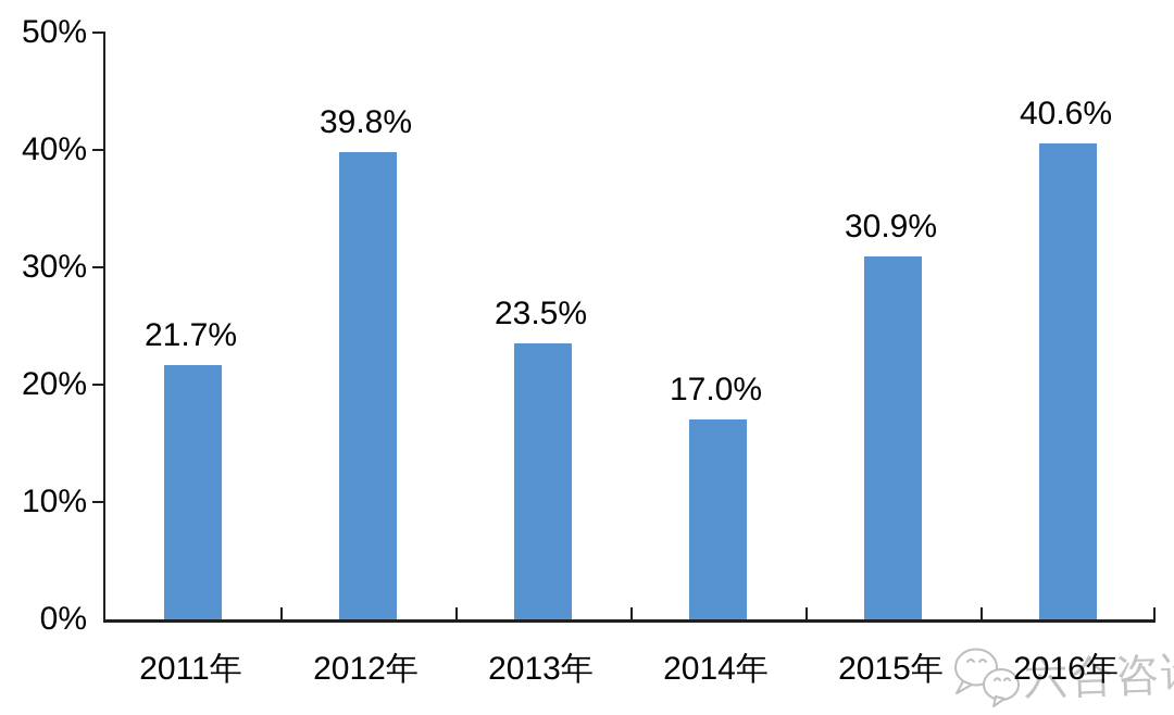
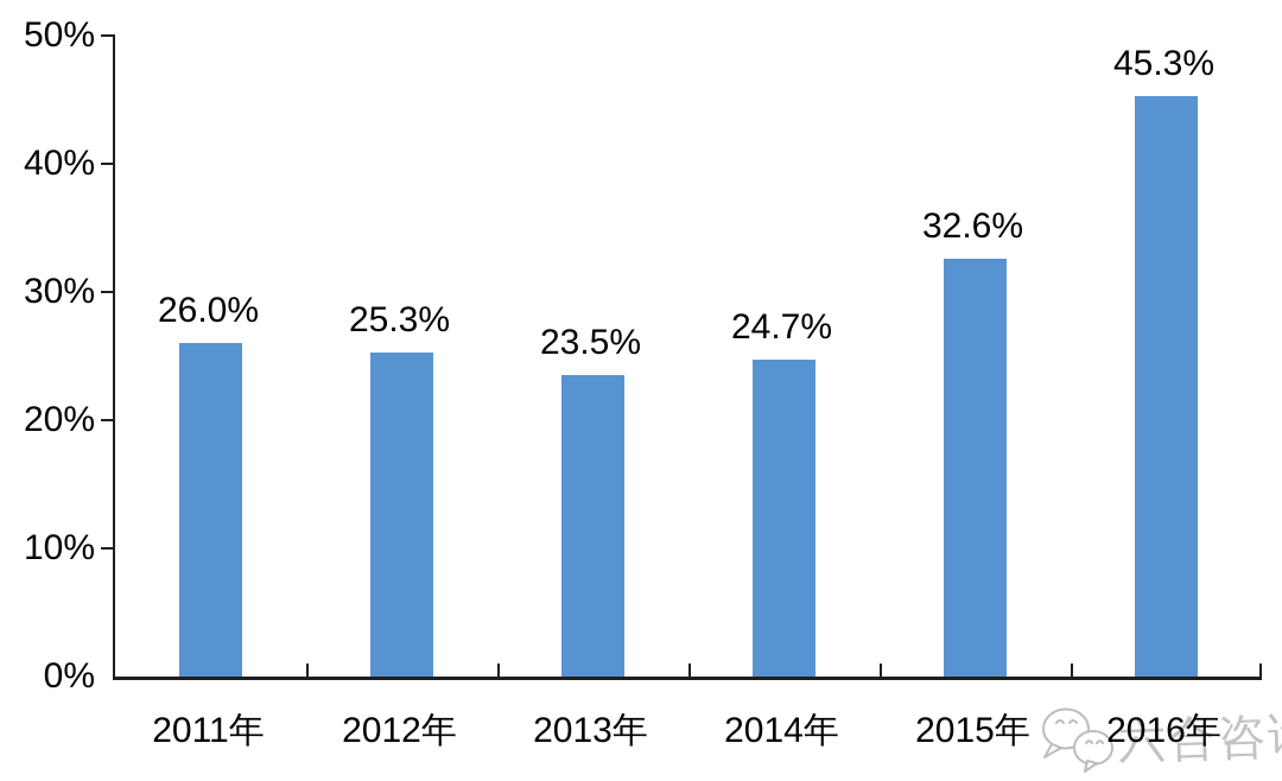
2011年: 21.7% -> 26.0%
2012年: 39.8% -> 25.3%
2014年: 17.0% -> 24.7%
2015年: 30.9% -> 32.6%
2016年: 40.6% -> 45.3%
